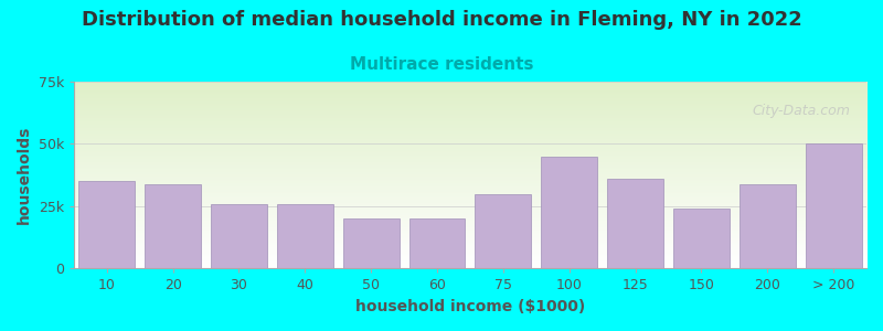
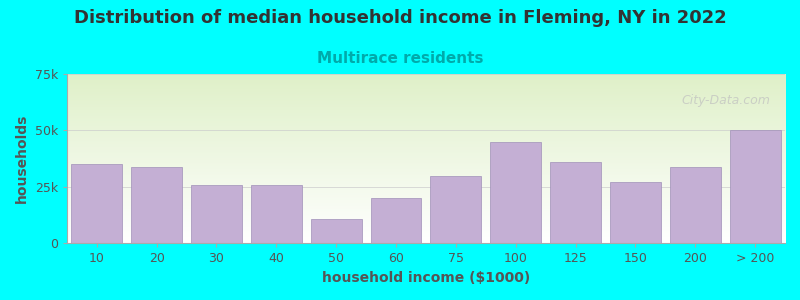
50: 20k -> 11k
150: 24k -> 27k
